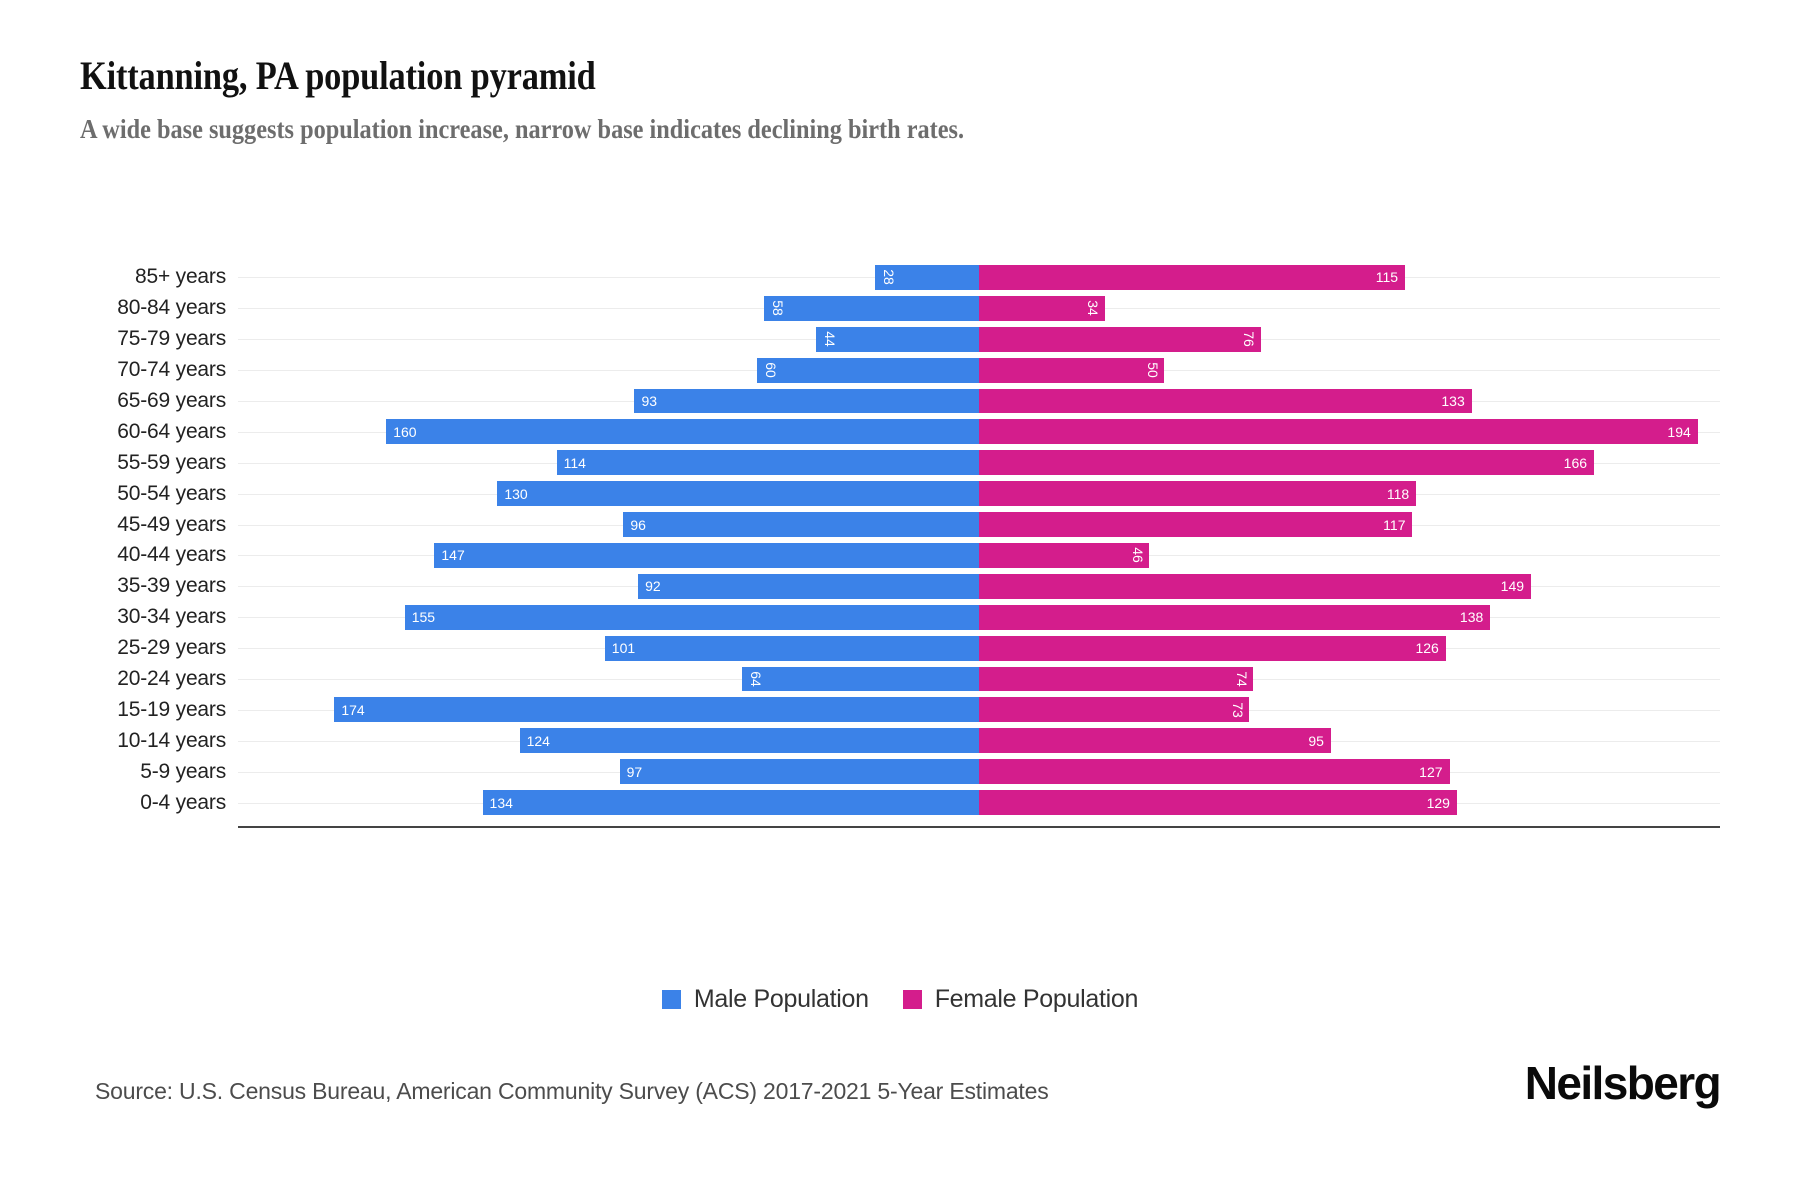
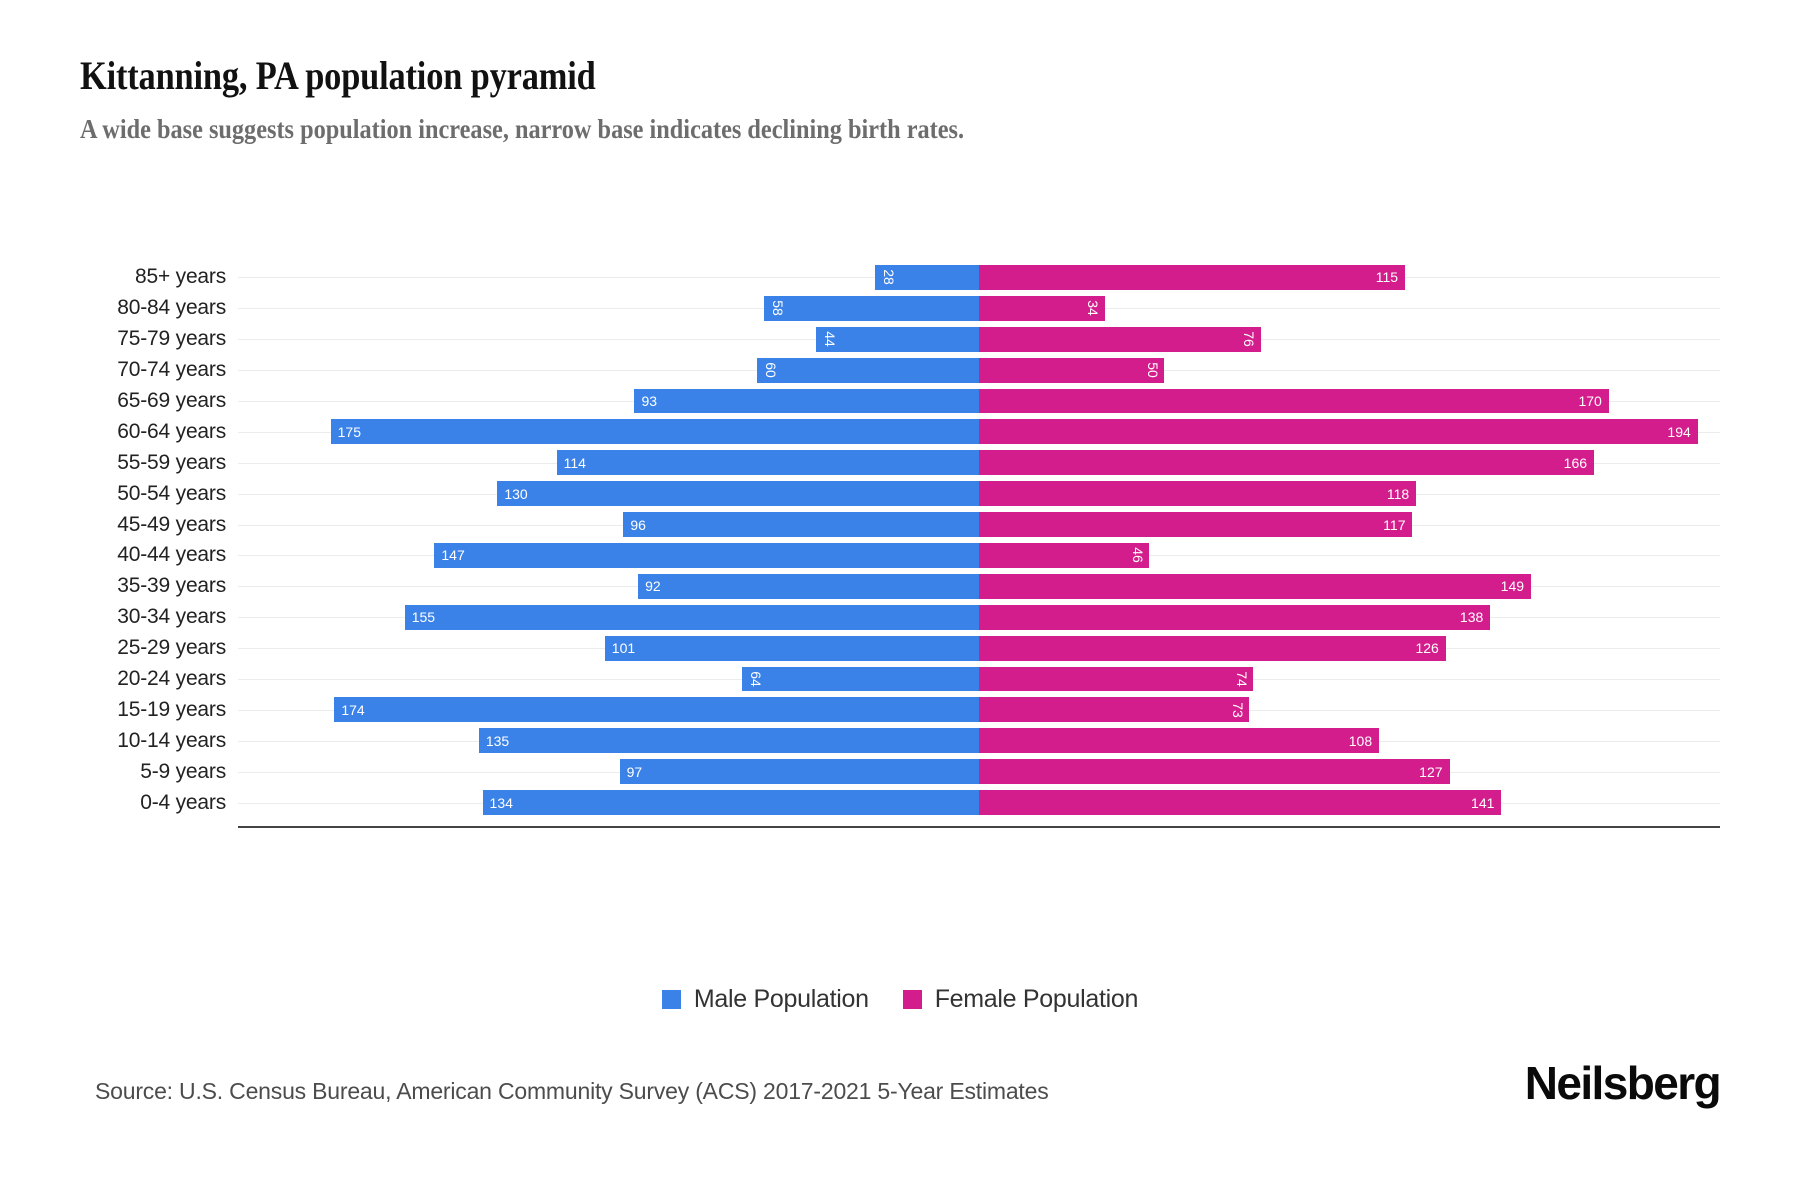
Female Population/65-69 years: 133 -> 170
Male Population/60-64 years: 160 -> 175
Male Population/10-14 years: 124 -> 135
Female Population/10-14 years: 95 -> 108
Female Population/0-4 years: 129 -> 141
